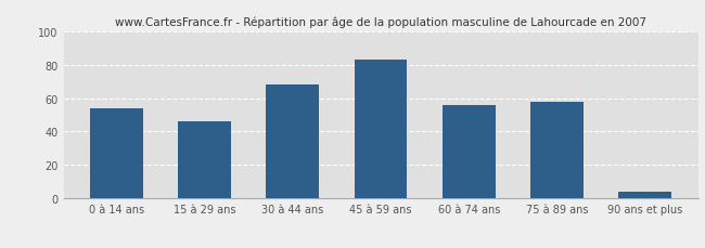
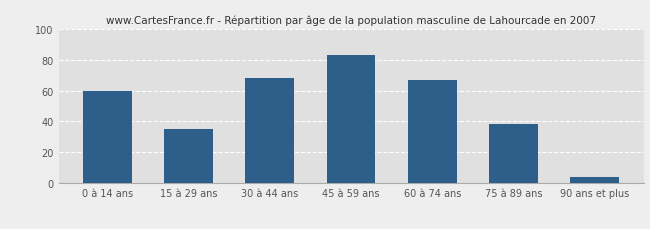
0 à 14 ans: 54 -> 60
15 à 29 ans: 46 -> 35
60 à 74 ans: 56 -> 67
75 à 89 ans: 58 -> 38
